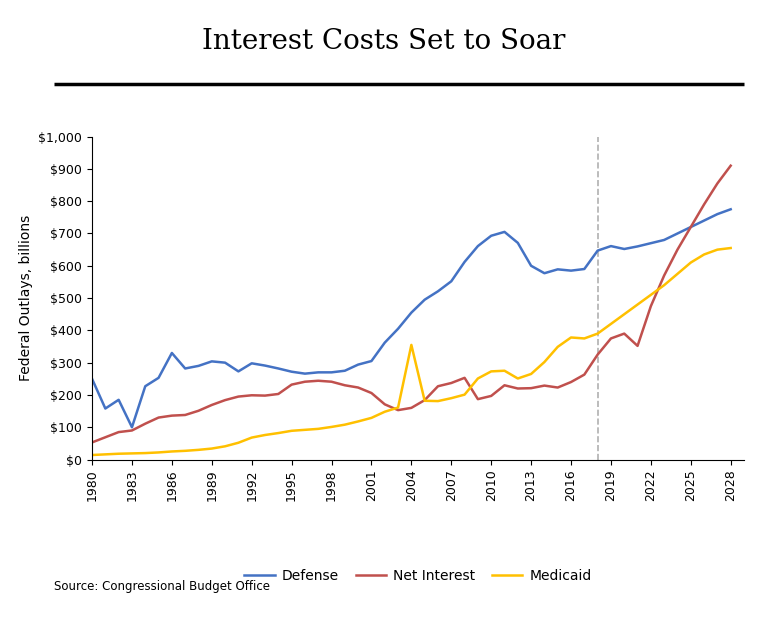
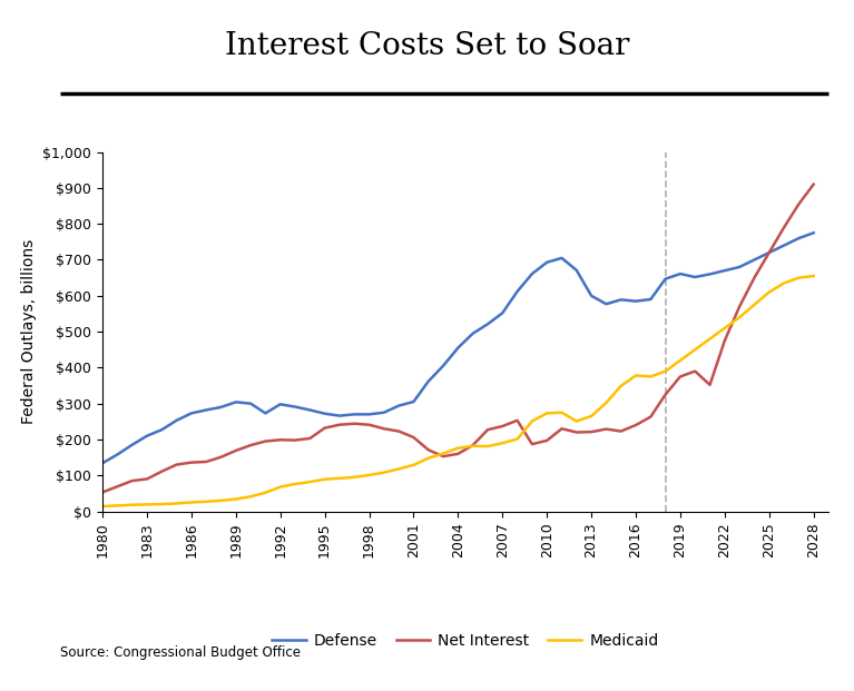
Defense/1980: $250 -> $134
Defense/1983: $100 -> $210
Defense/1986: $330 -> $273
Medicaid/2004: $355 -> $176
